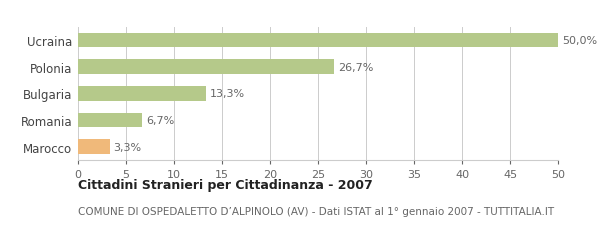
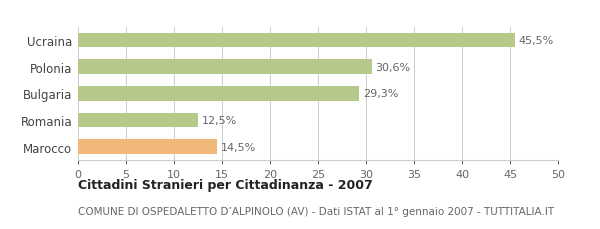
Ucraina: 50,0% -> 45,5%
Polonia: 26,7% -> 30,6%
Bulgaria: 13,3% -> 29,3%
Romania: 6,7% -> 12,5%
Marocco: 3,3% -> 14,5%
